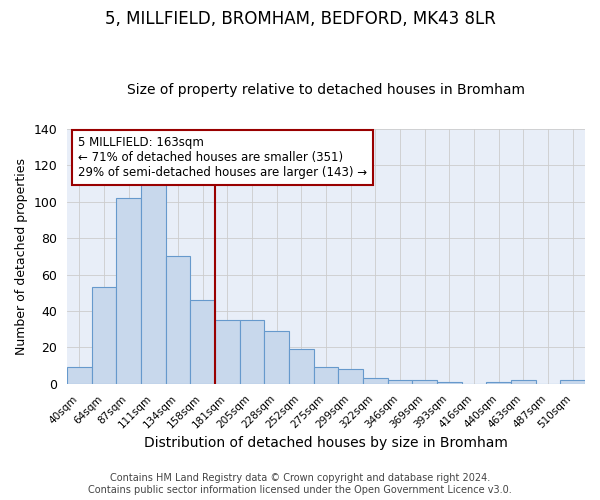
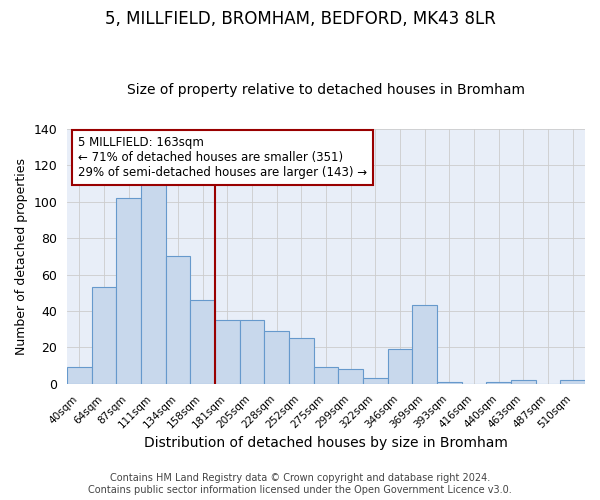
252sqm: 19 -> 25
346sqm: 2 -> 19
369sqm: 2 -> 43
